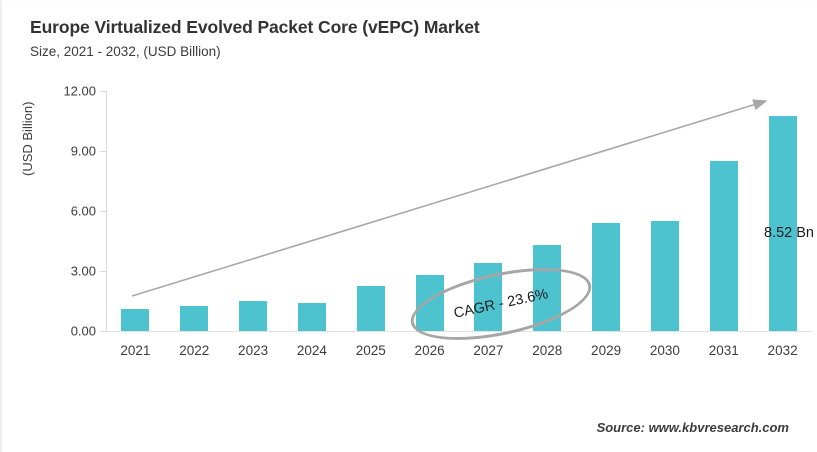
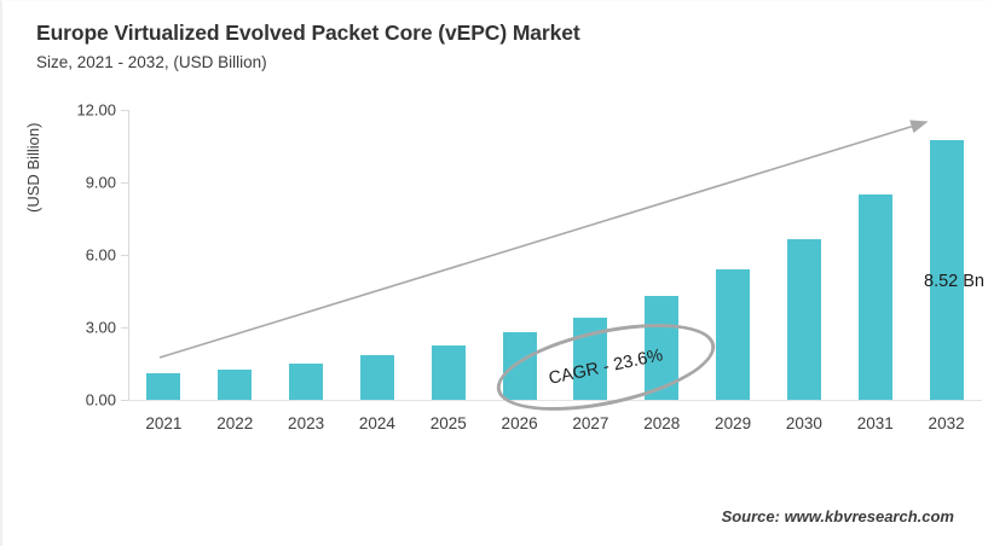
2024: 1.4 -> 1.8
2030: 5.5 -> 6.7
